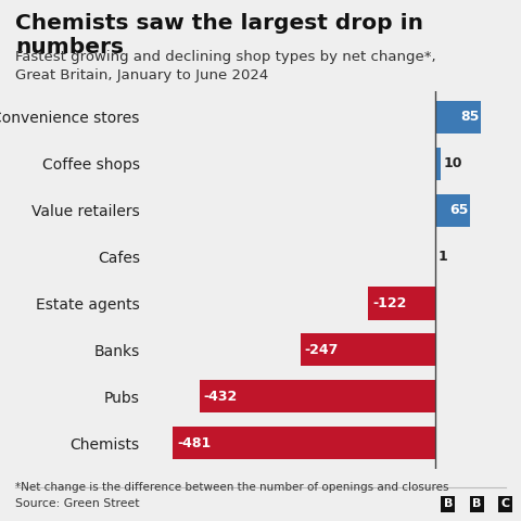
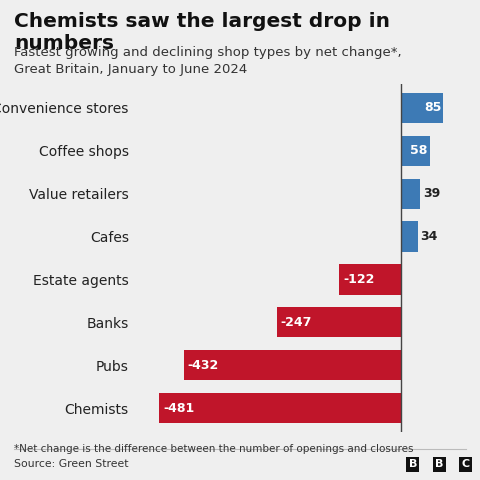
Coffee shops: 10 -> 58
Value retailers: 65 -> 39
Cafes: 1 -> 34
